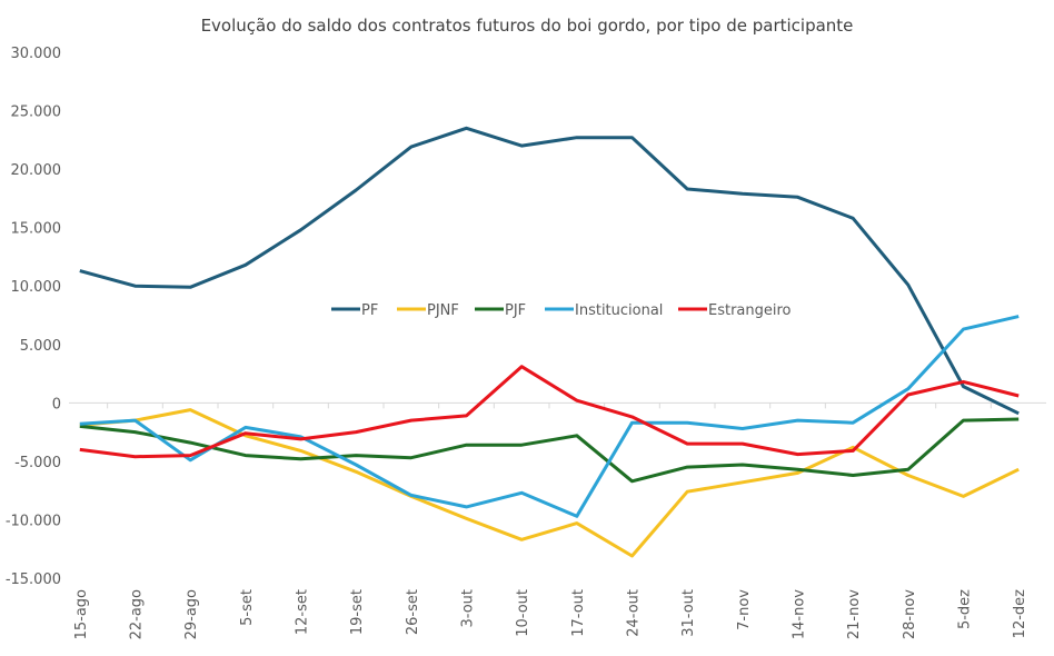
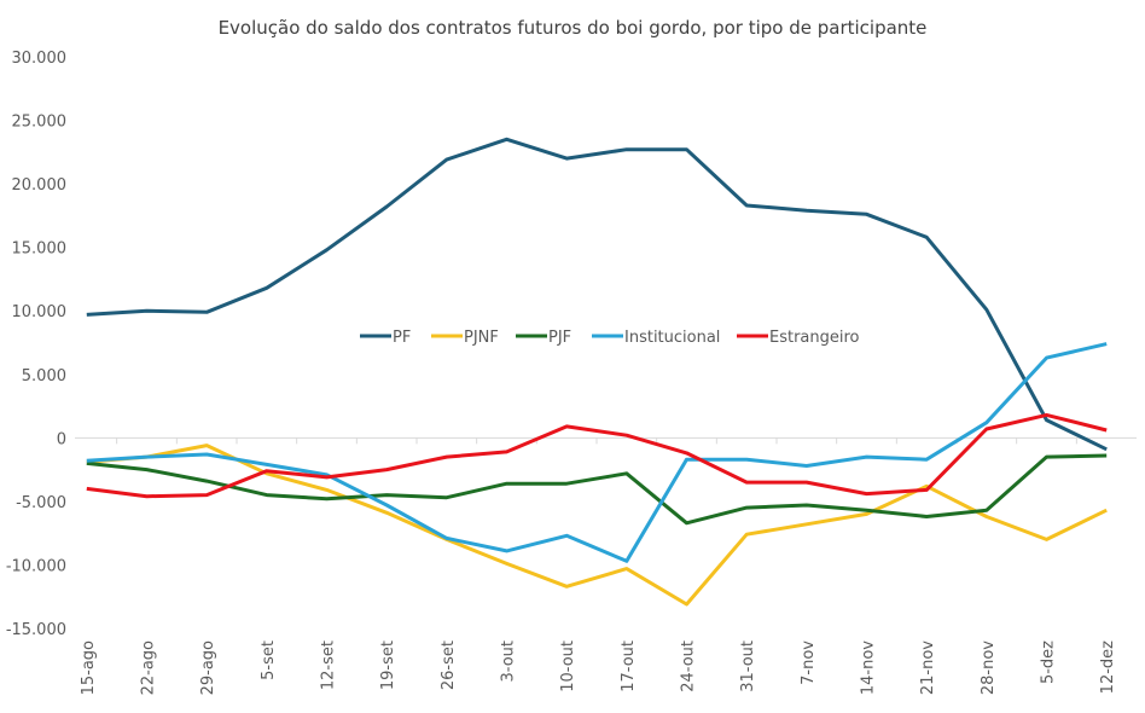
PF/15-ago: 11300 -> 9700
Institucional/29-ago: -4900 -> -1300
Estrangeiro/10-out: 3100 -> 900
